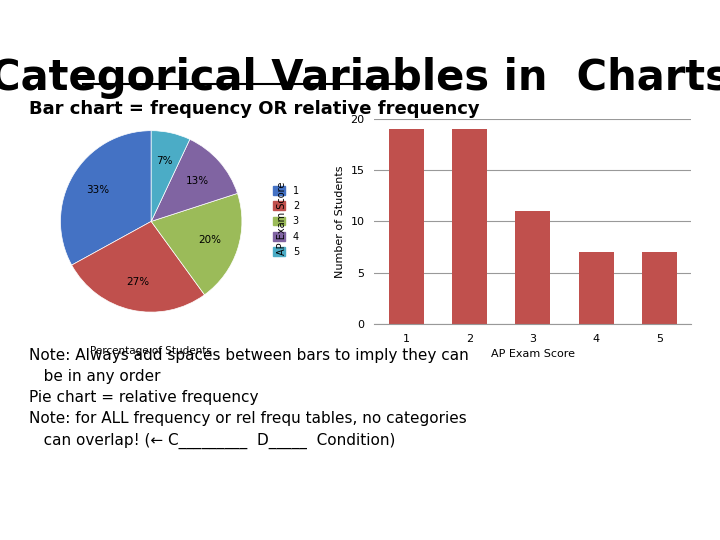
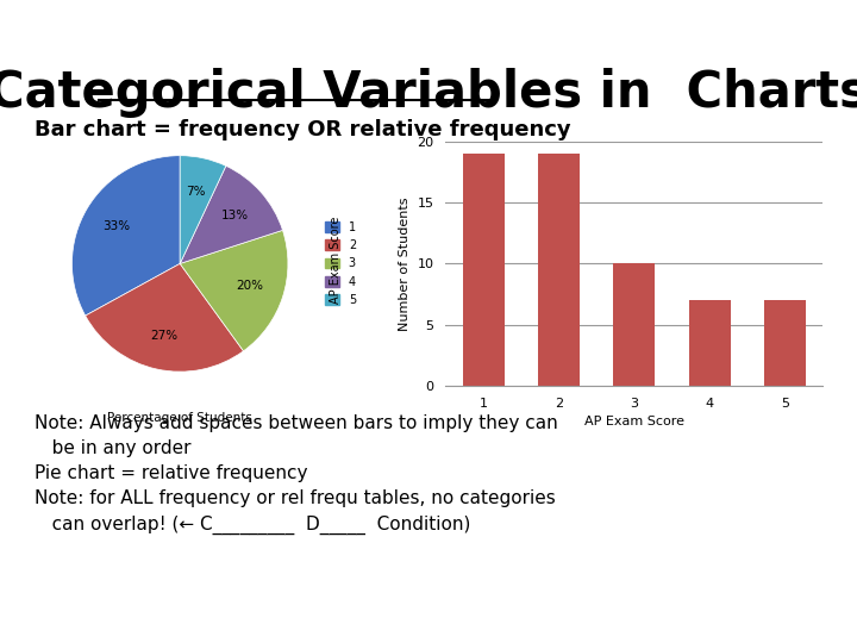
3: 11 -> 10
